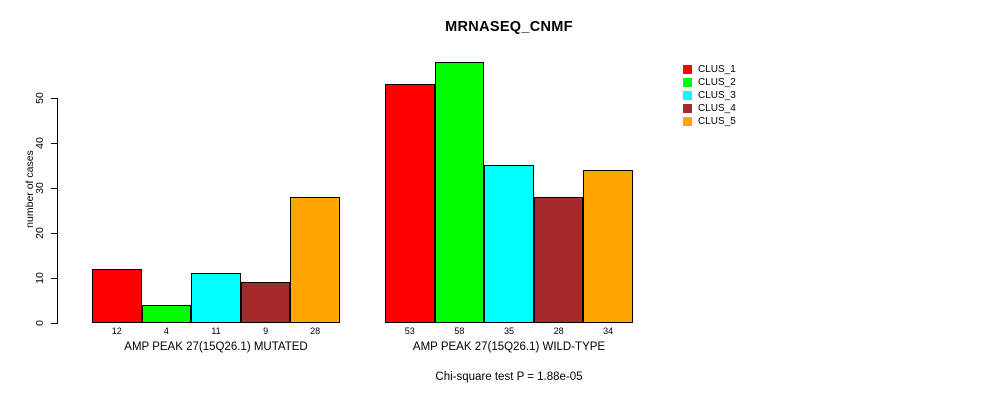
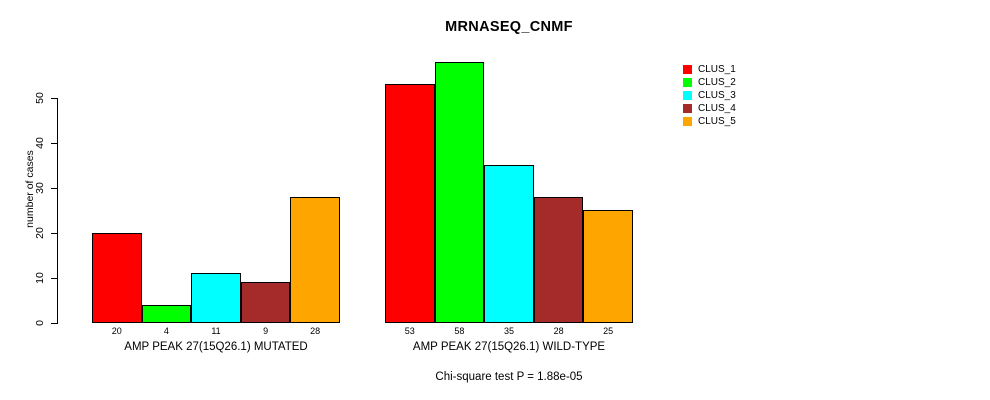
CLUS_1/AMP PEAK 27(15Q26.1) MUTATED: 12 -> 20
CLUS_5/AMP PEAK 27(15Q26.1) WILD-TYPE: 34 -> 25
